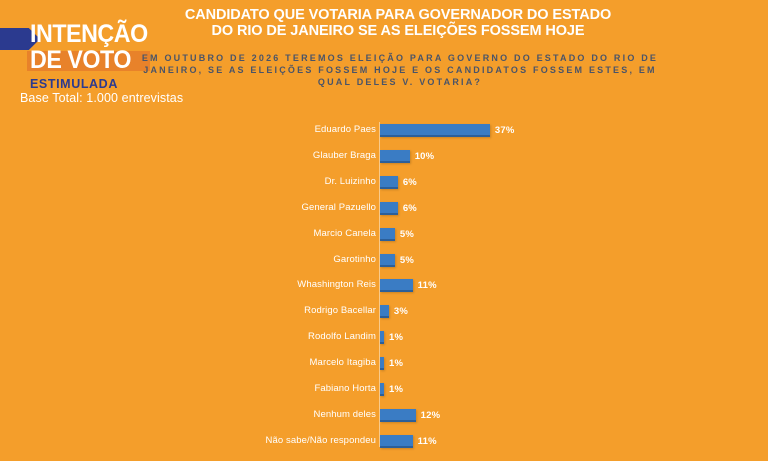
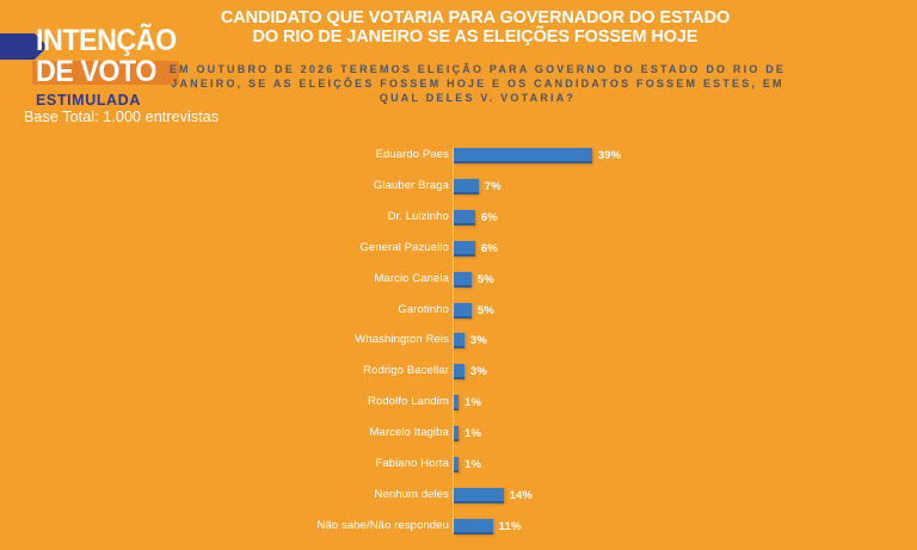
Eduardo Paes: 37% -> 39%
Glauber Braga: 10% -> 7%
Whashington Reis: 11% -> 3%
Nenhum deles: 12% -> 14%
